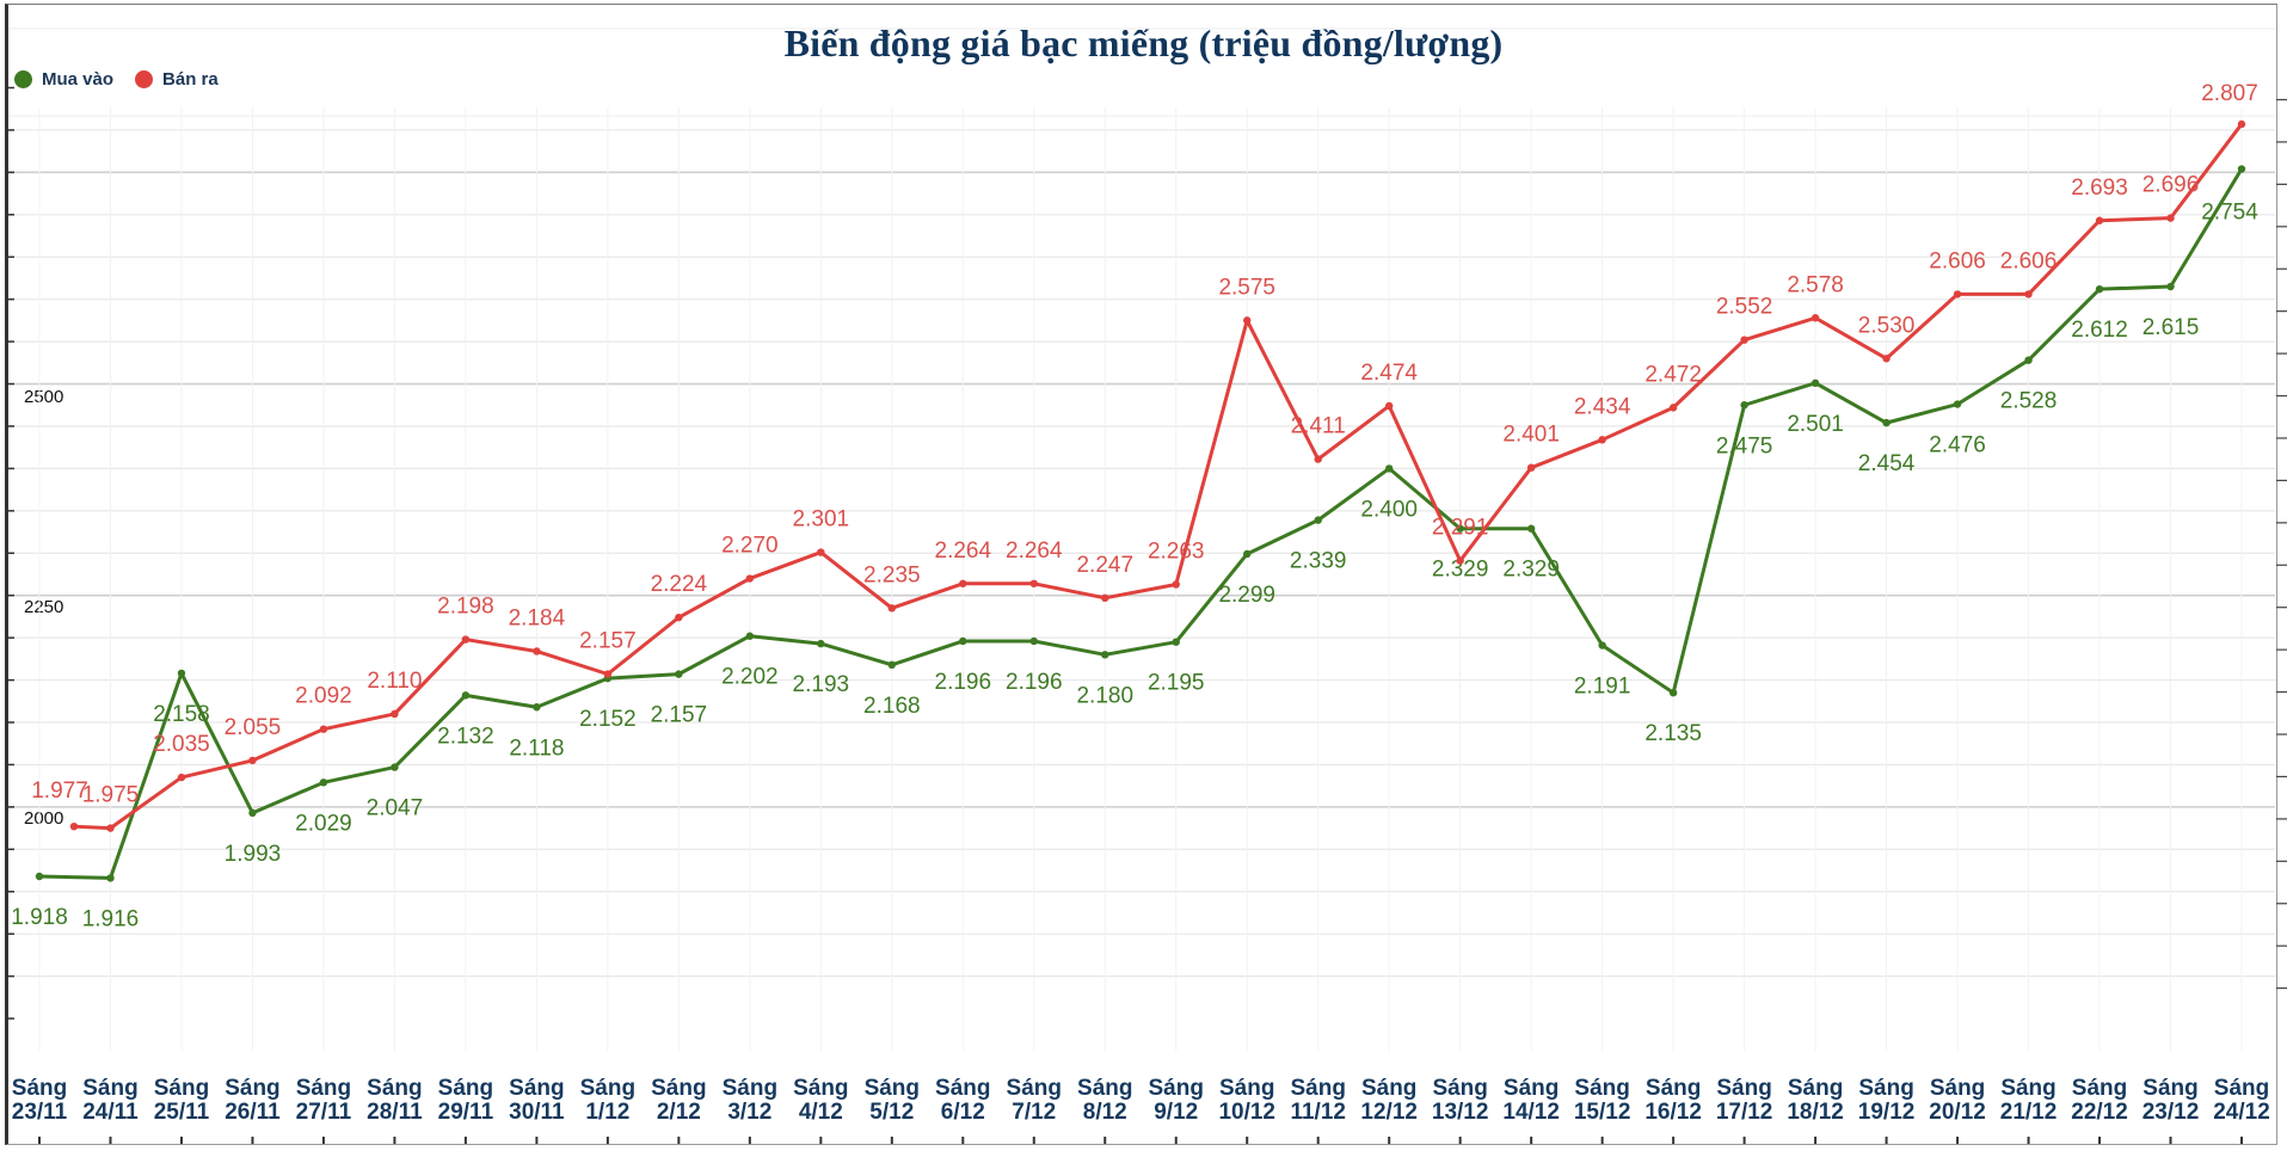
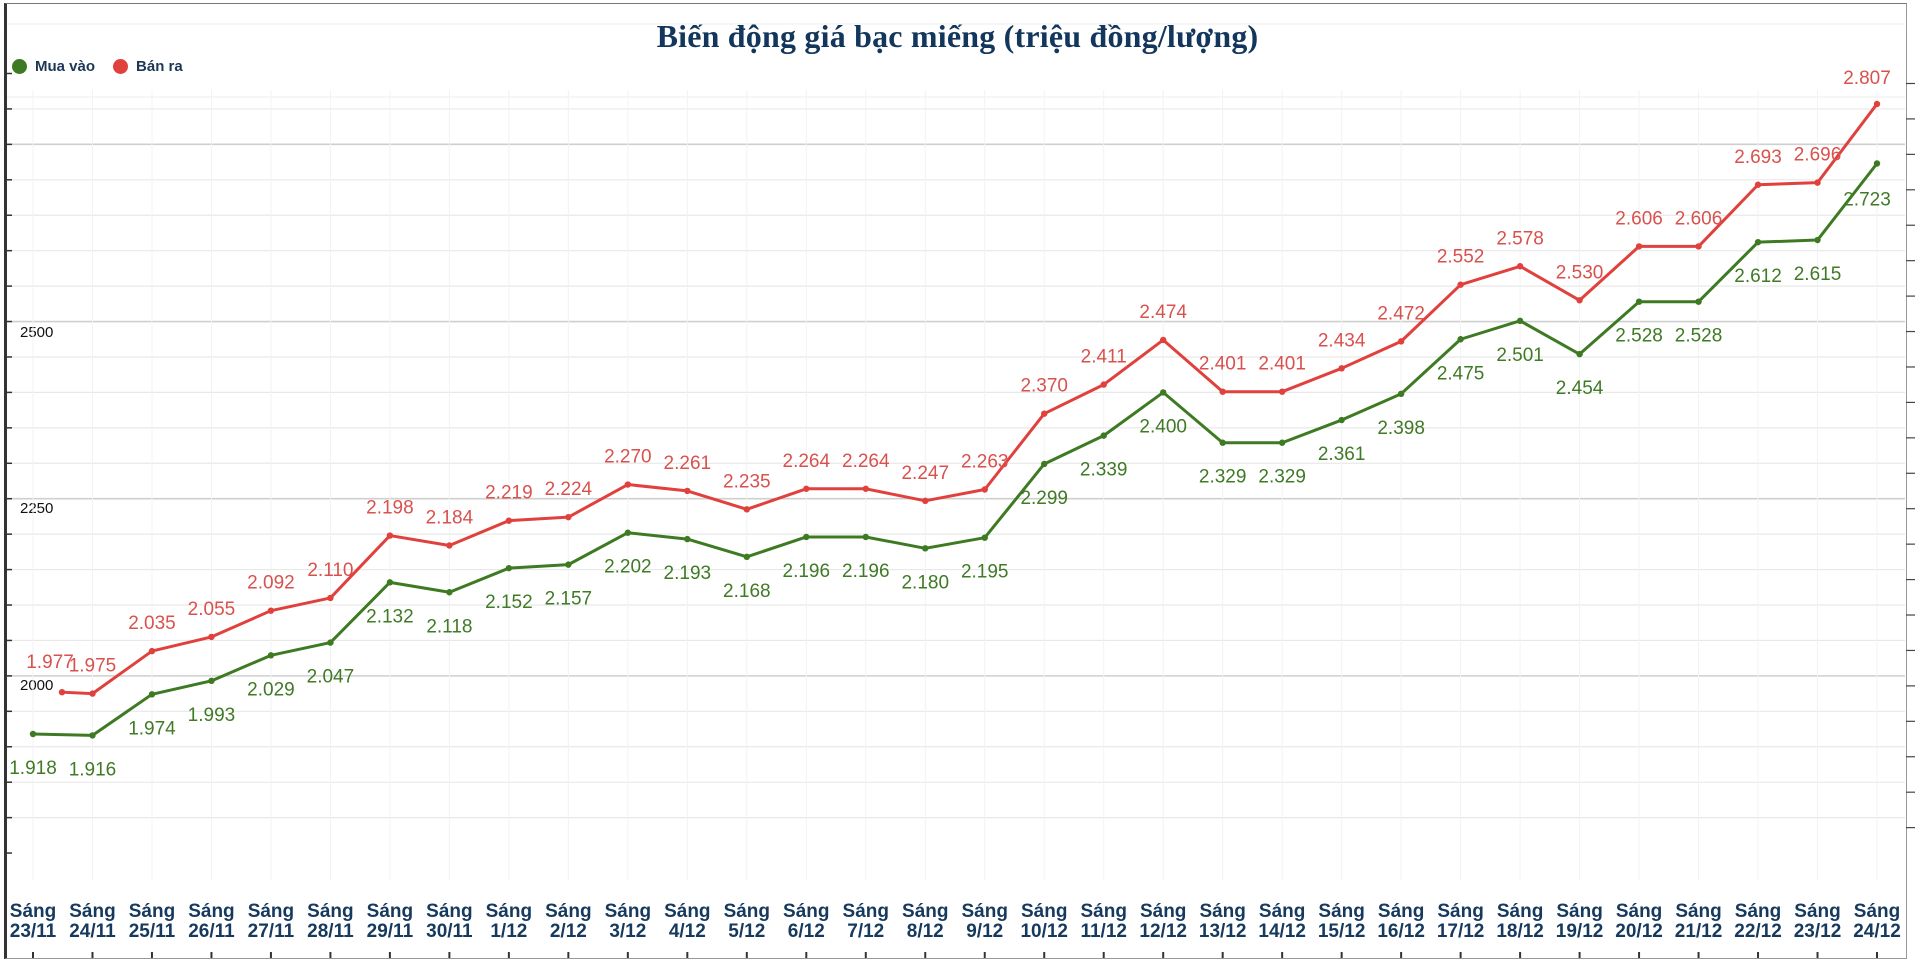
Mua vào/Sáng 25/11: 2.158 -> 1.974
Bán ra/Sáng 1/12: 2.157 -> 2.219
Bán ra/Sáng 4/12: 2.301 -> 2.261
Bán ra/Sáng 10/12: 2.575 -> 2.370
Bán ra/Sáng 13/12: 2.291 -> 2.401
Mua vào/Sáng 15/12: 2.191 -> 2.361
Mua vào/Sáng 16/12: 2.135 -> 2.398
Mua vào/Sáng 20/12: 2.476 -> 2.528
Mua vào/Sáng 24/12: 2.754 -> 2.723
